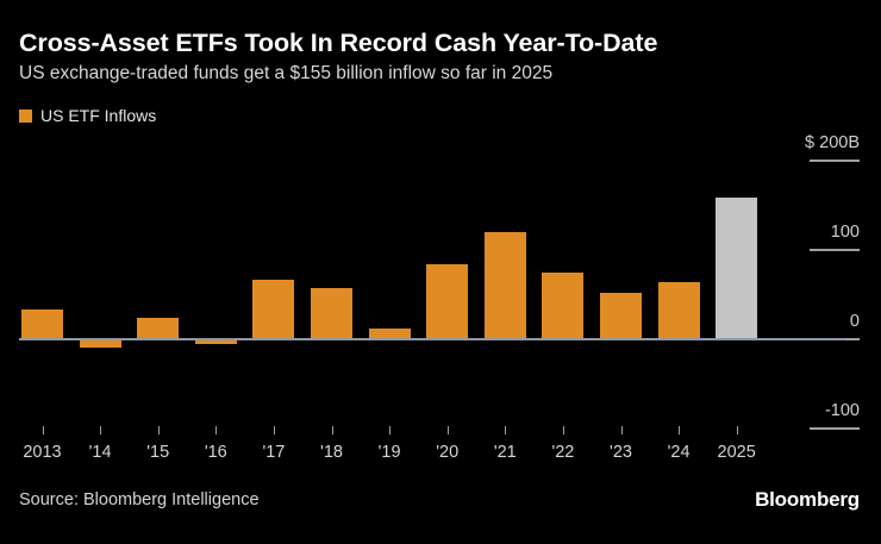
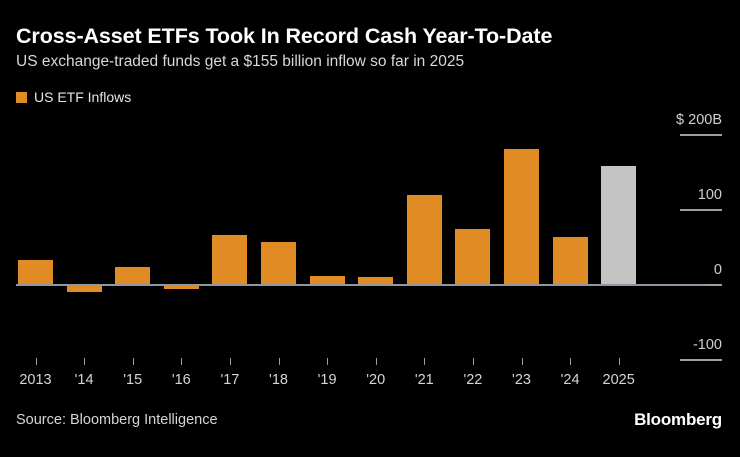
'20: 80 -> 10
'23: 50 -> 180
